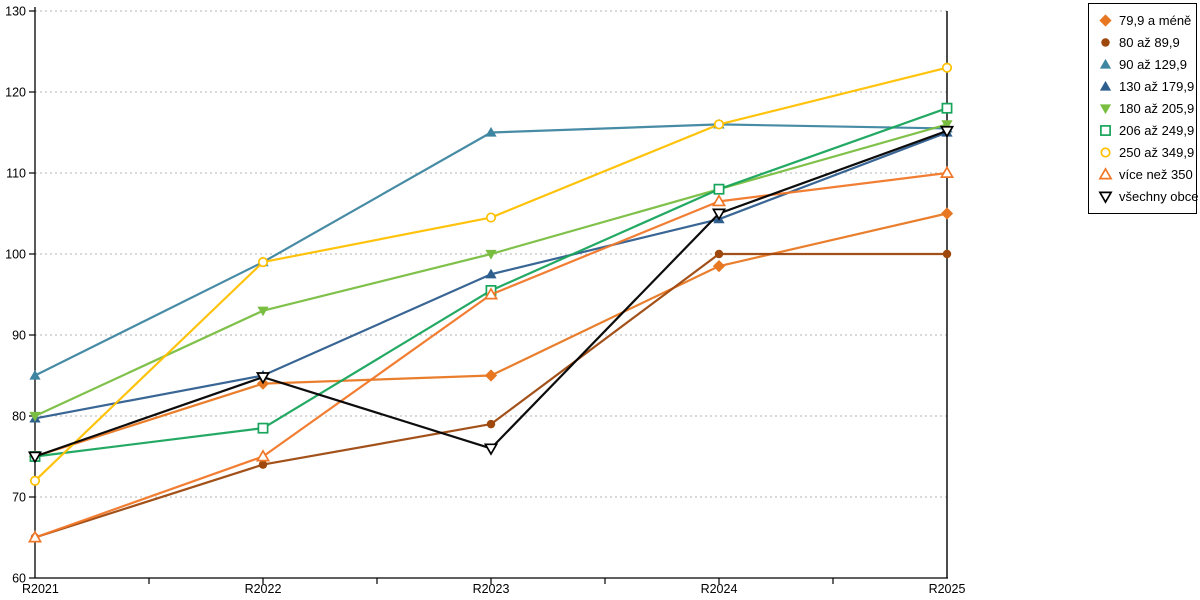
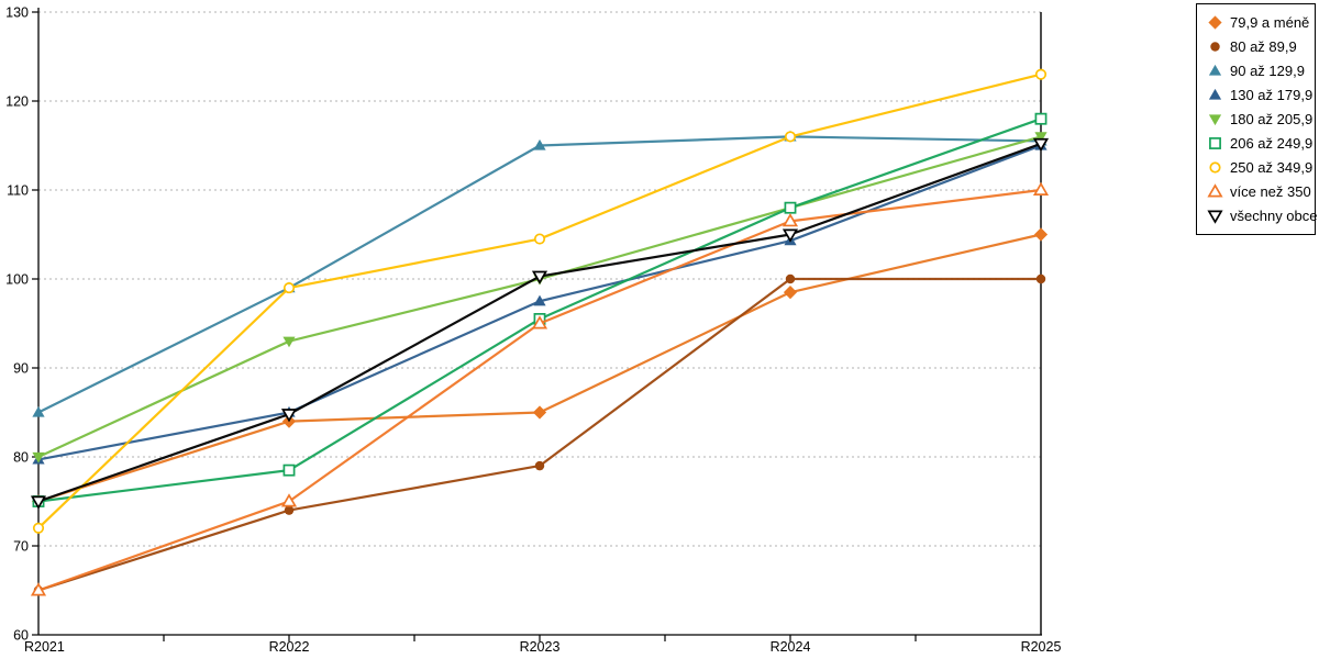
všechny obce/R2023: 76 -> 100
